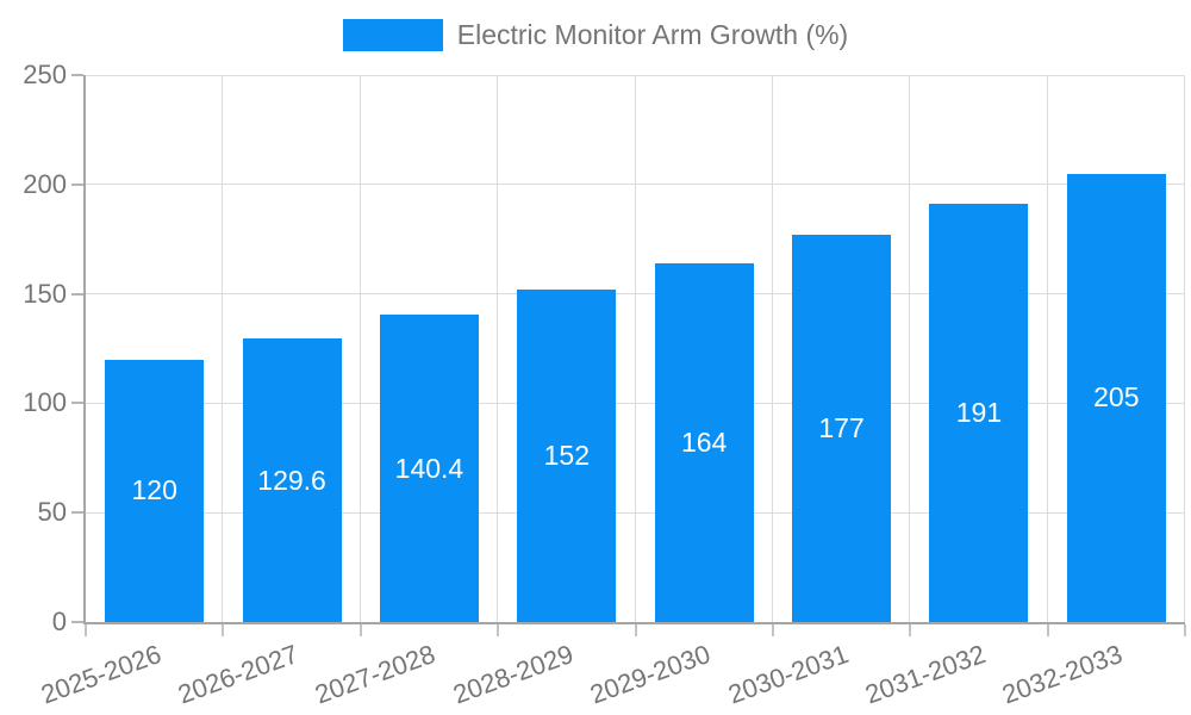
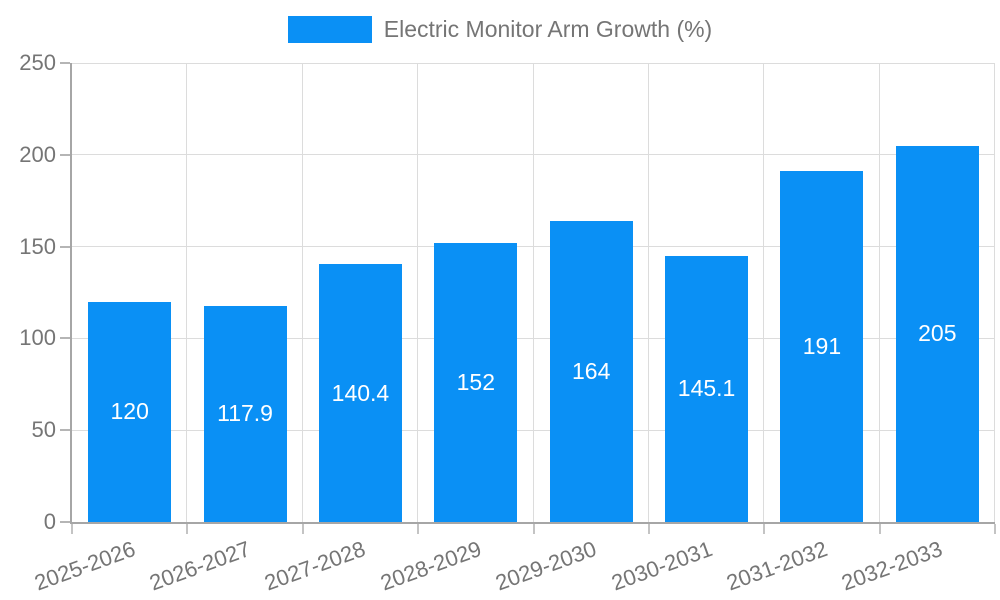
2026-2027: 129.6 -> 117.9
2030-2031: 177 -> 145.1
